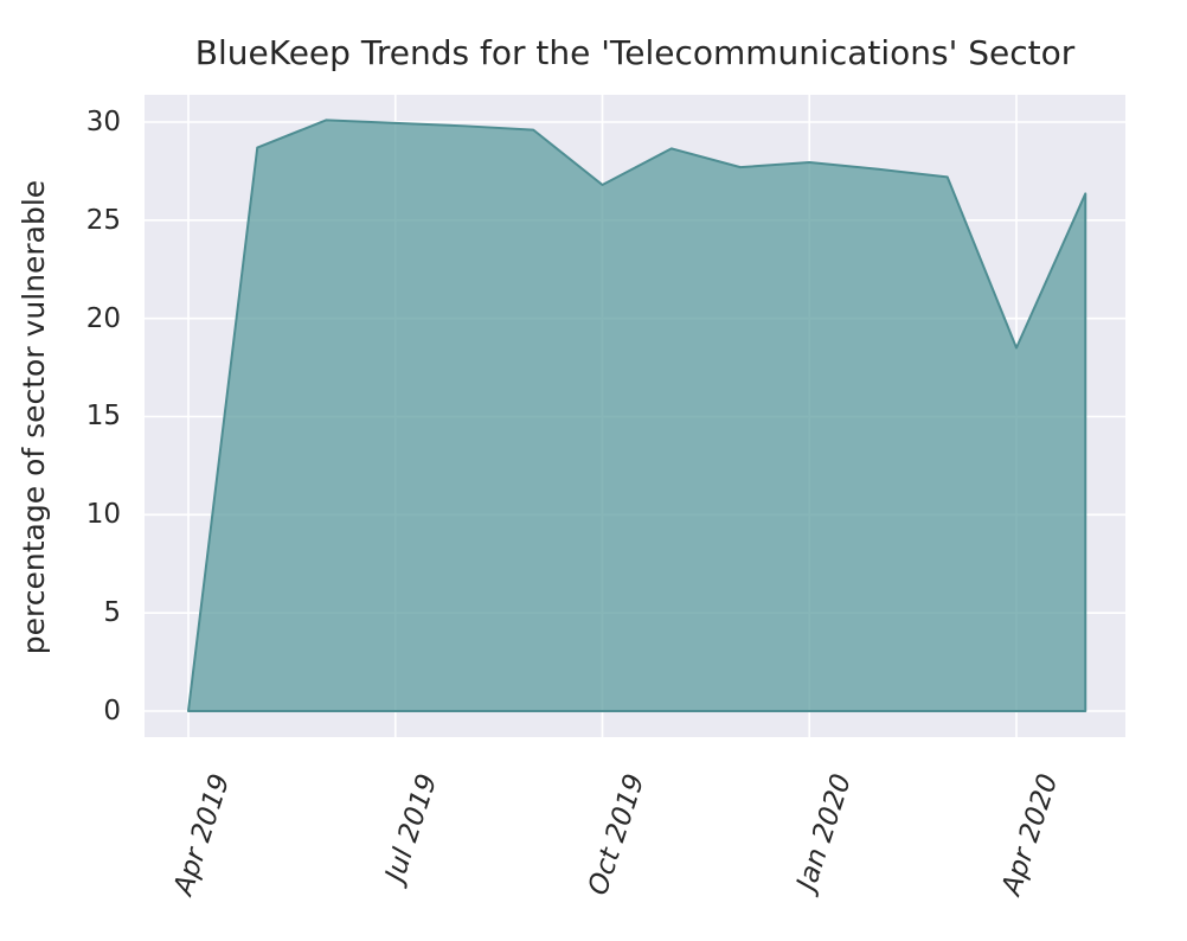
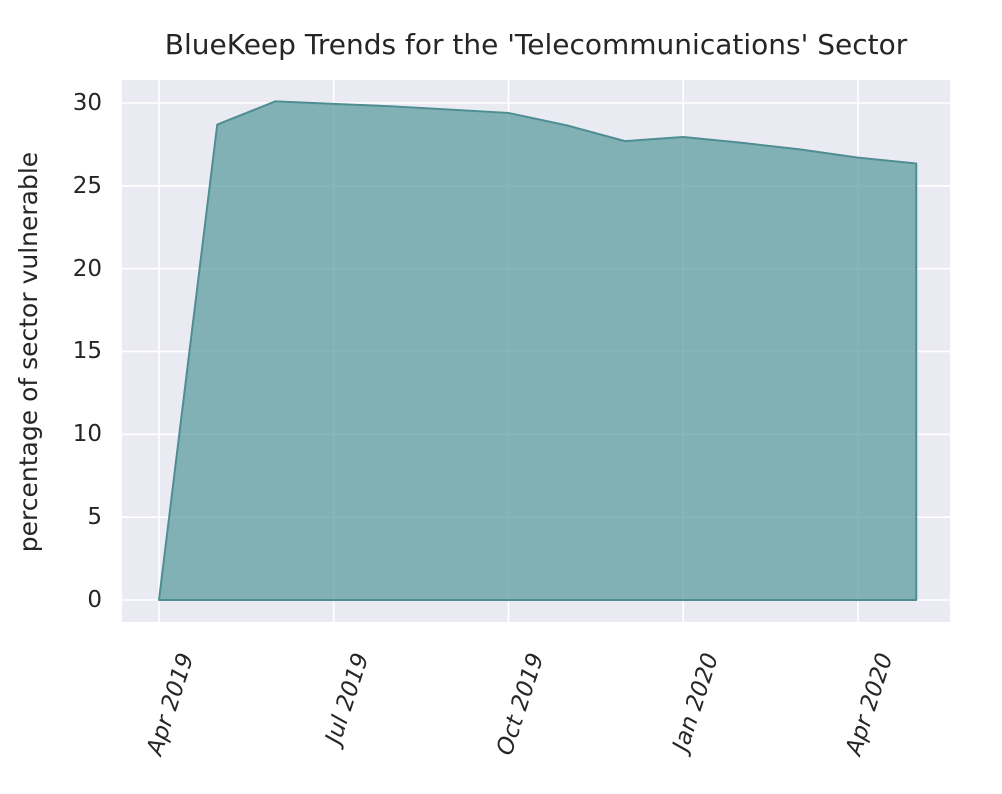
Oct 2019: 26.8 -> 29.4
Apr 2020: 18.5 -> 26.7
